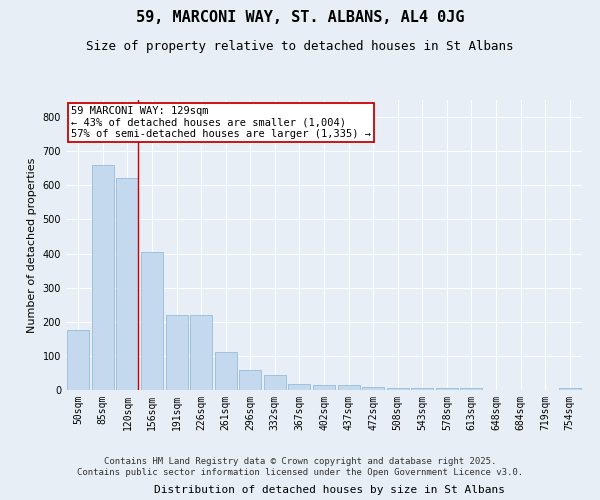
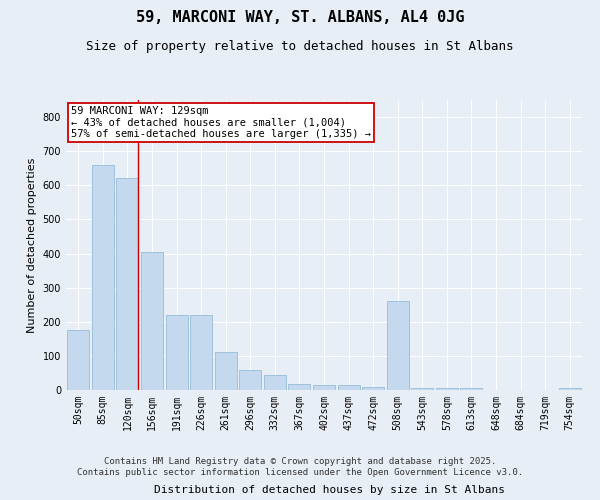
508sqm: 5 -> 260
